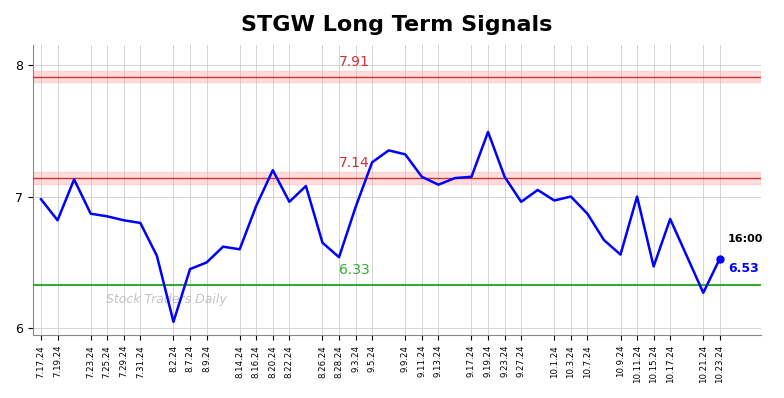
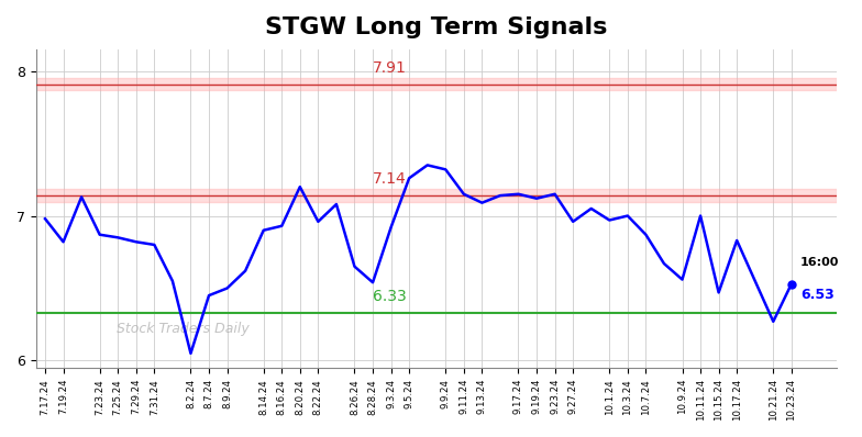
8.14.24: 6.60 -> 6.90
9.19.24: 7.49 -> 7.12
